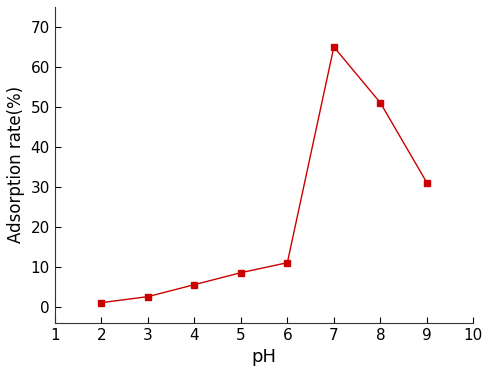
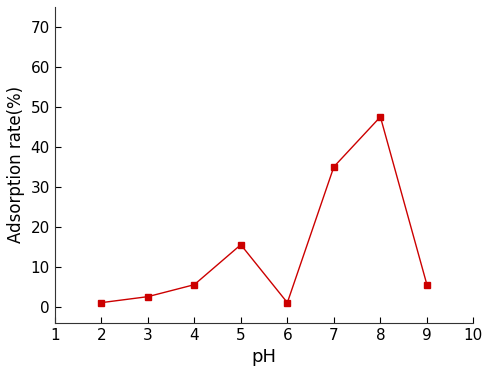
5: 8.5 -> 15.5
6: 11.0 -> 1.0
7: 65.0 -> 35.0
8: 51.0 -> 47.5
9: 31.0 -> 5.5
